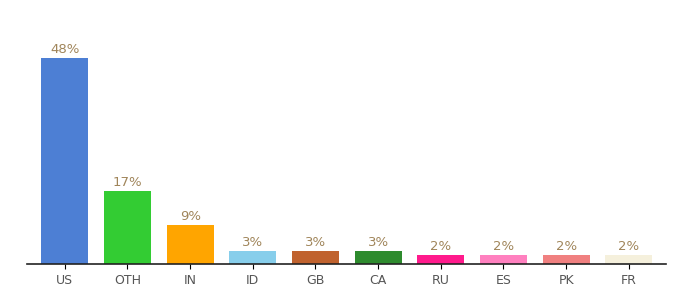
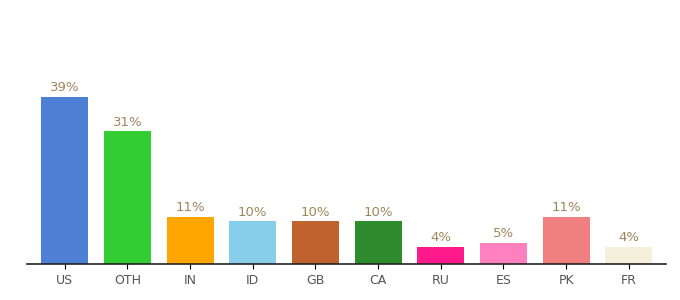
US: 48% -> 39%
OTH: 17% -> 31%
IN: 9% -> 11%
ID: 3% -> 10%
GB: 3% -> 10%
CA: 3% -> 10%
RU: 2% -> 4%
ES: 2% -> 5%
PK: 2% -> 11%
FR: 2% -> 4%
